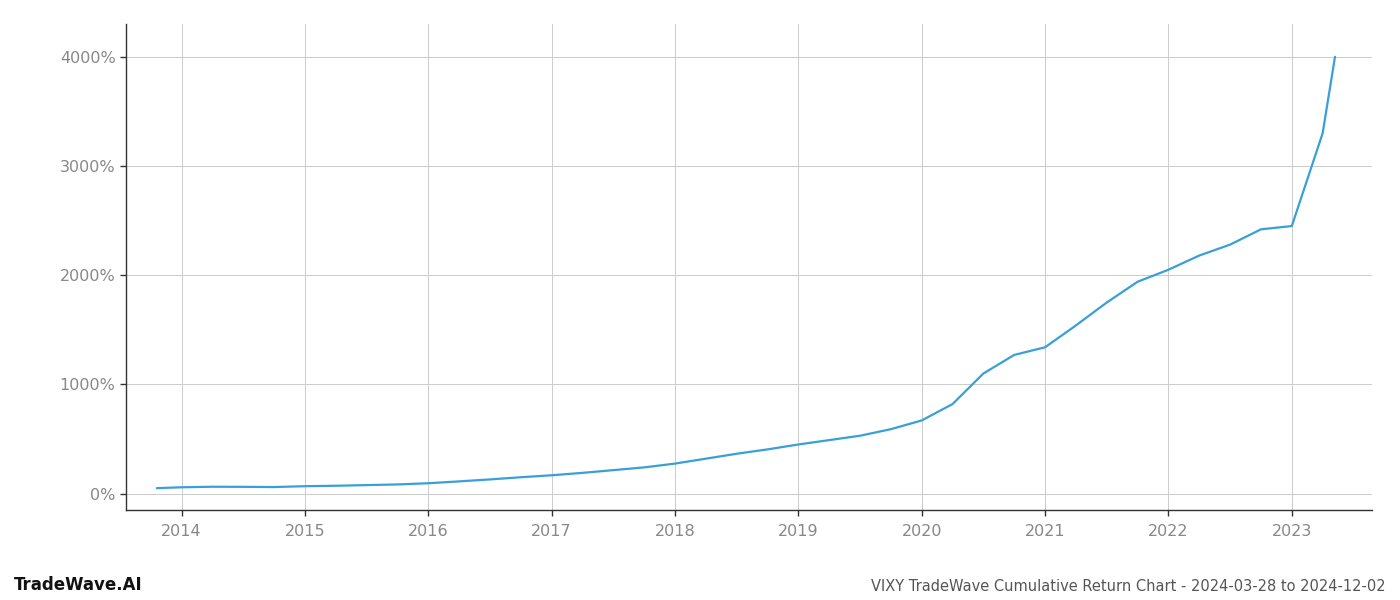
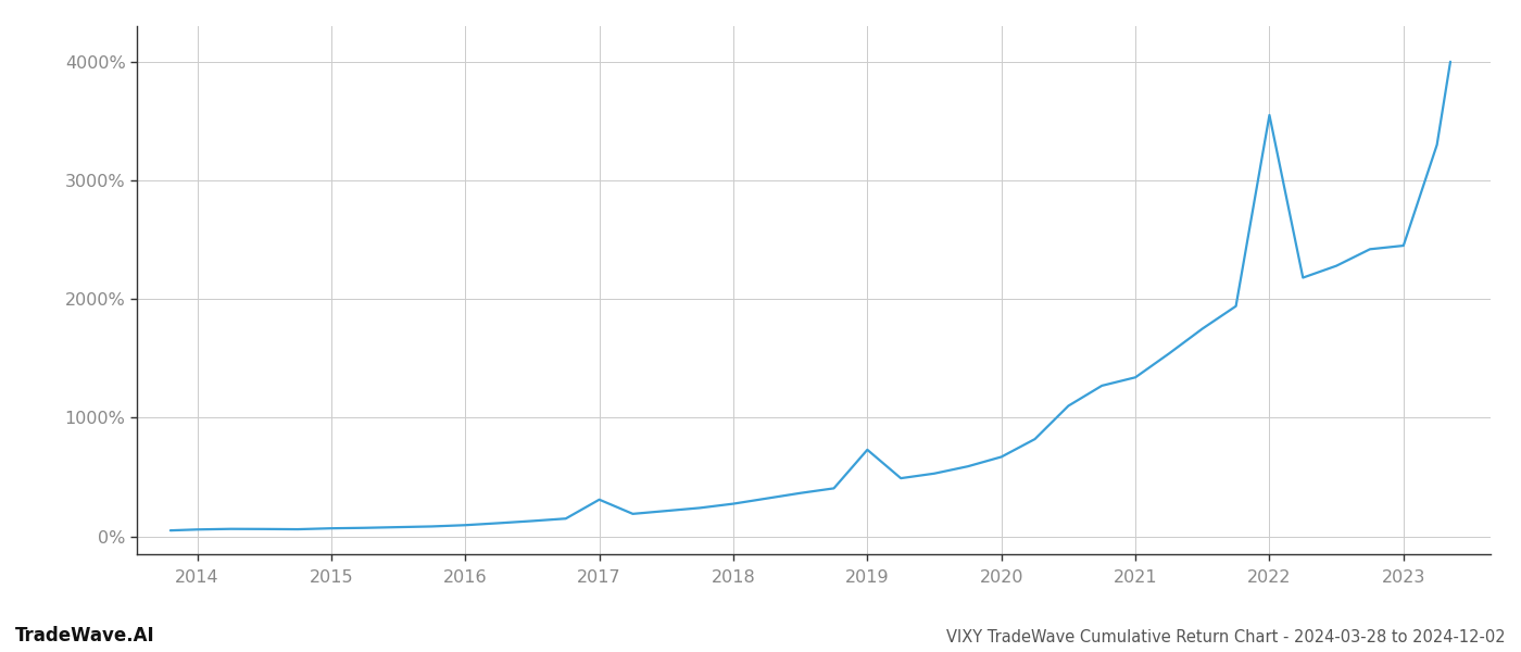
2017: 170% -> 310%
2019: 450% -> 730%
2022: 2050% -> 3550%
